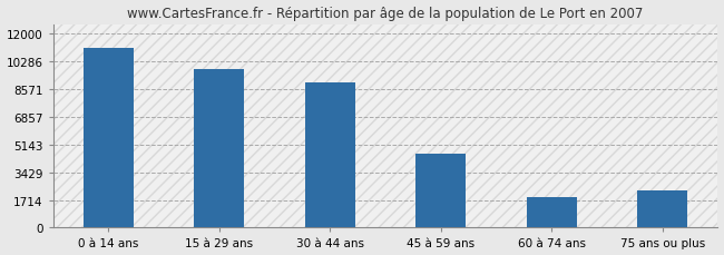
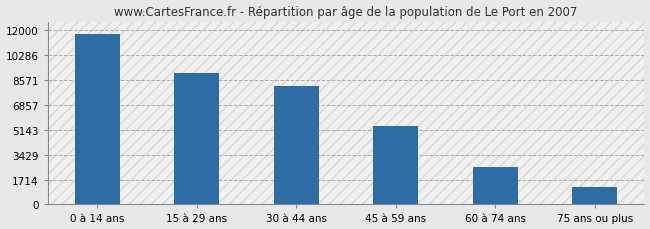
0 à 14 ans: 11100 -> 11800
15 à 29 ans: 9800 -> 9000
30 à 44 ans: 9000 -> 8200
45 à 59 ans: 4600 -> 5400
60 à 74 ans: 1900 -> 2600
75 ans ou plus: 2300 -> 1200
